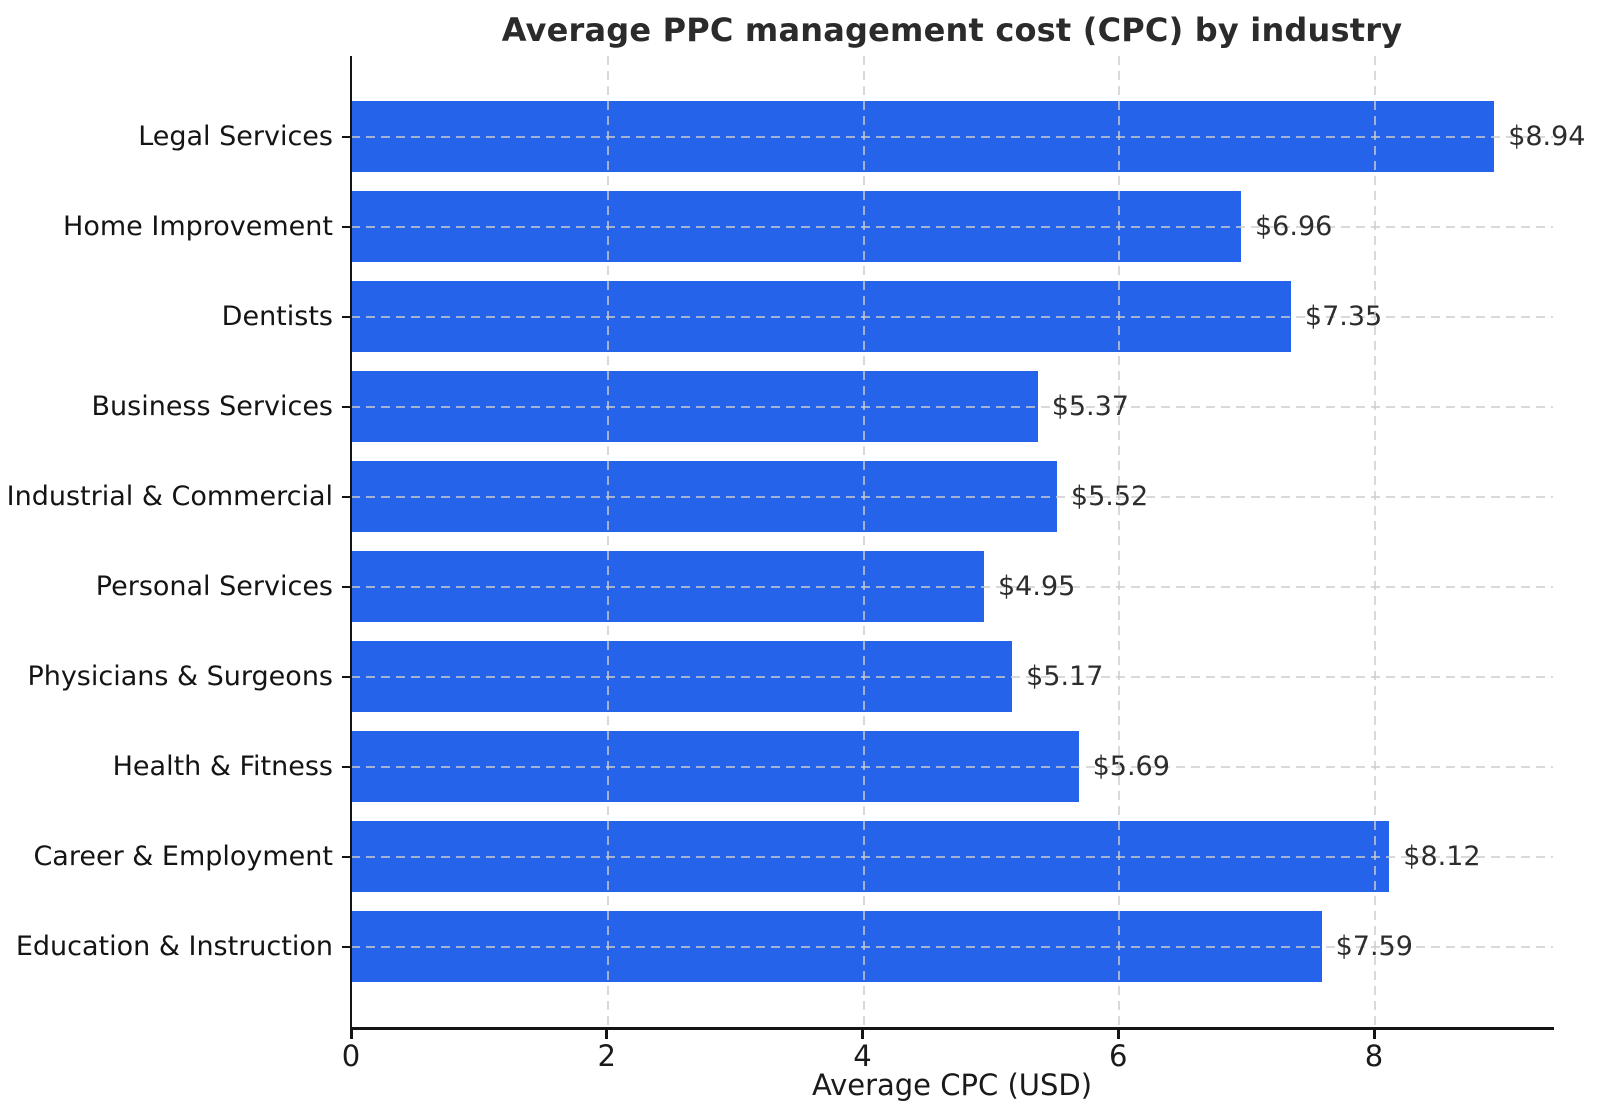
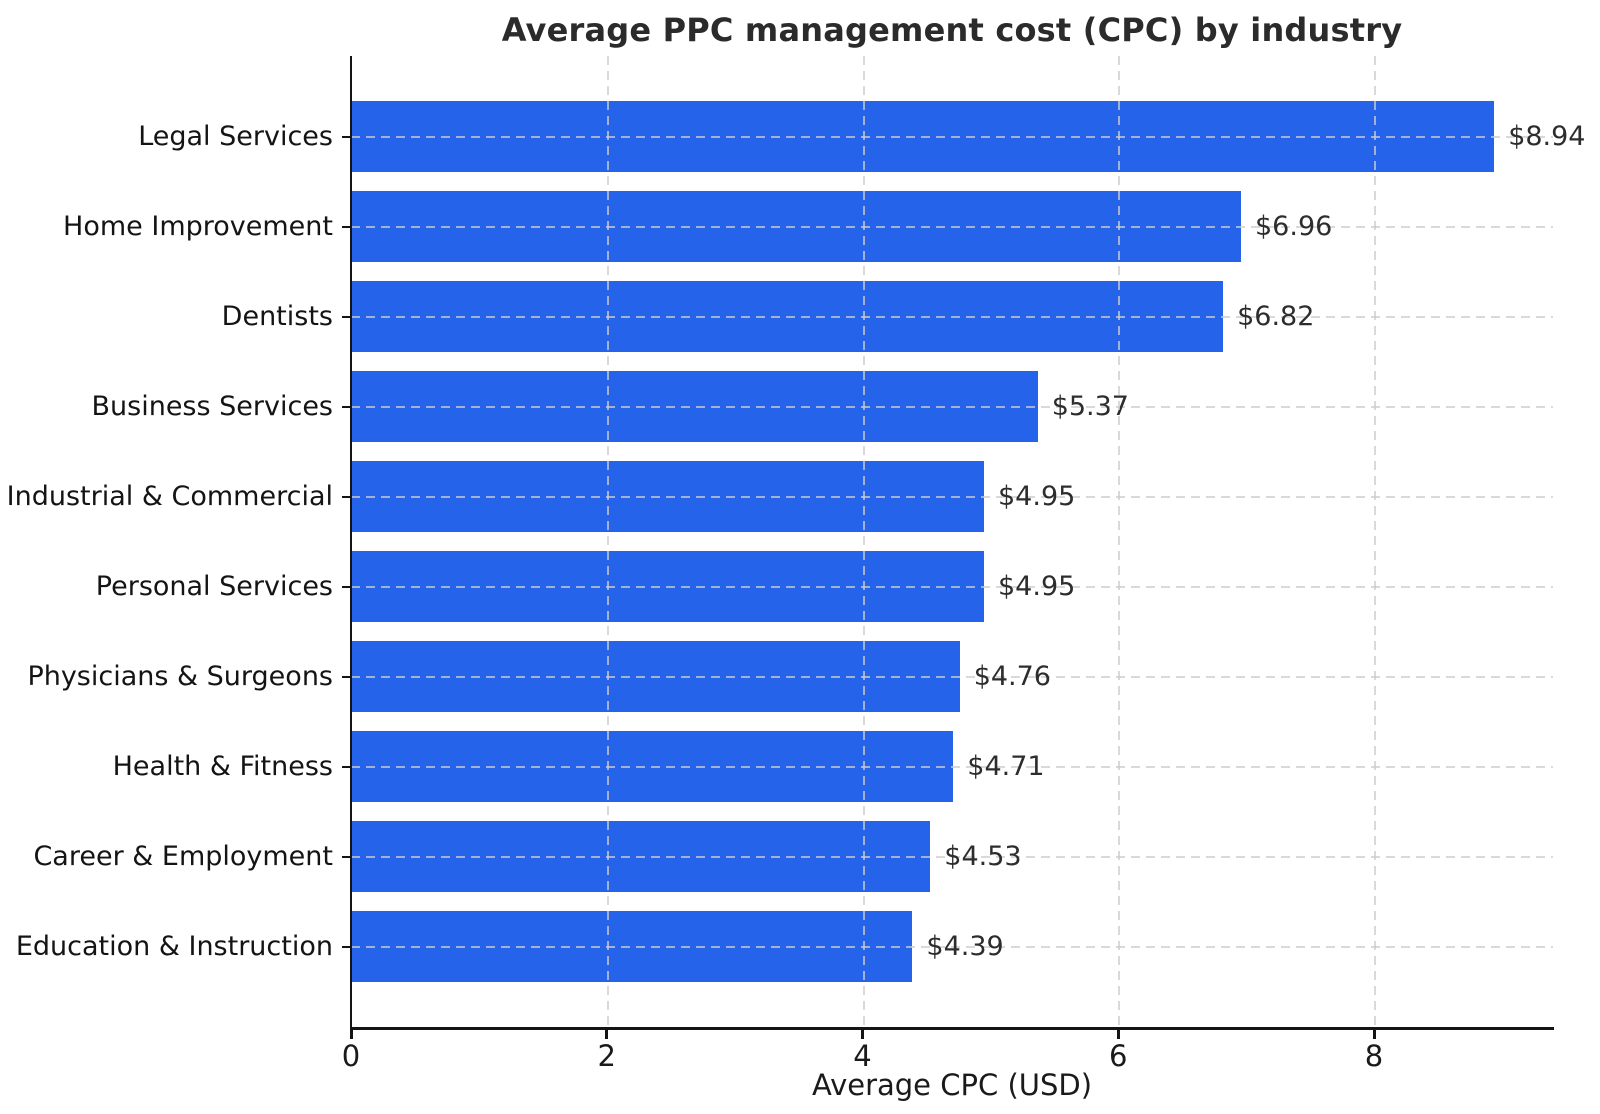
Dentists: $7.35 -> $6.82
Industrial & Commercial: $5.52 -> $4.95
Physicians & Surgeons: $5.17 -> $4.76
Health & Fitness: $5.69 -> $4.71
Career & Employment: $8.12 -> $4.53
Education & Instruction: $7.59 -> $4.39
